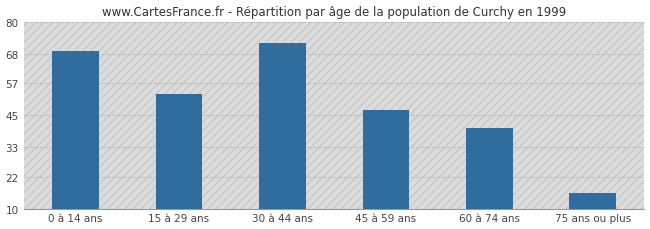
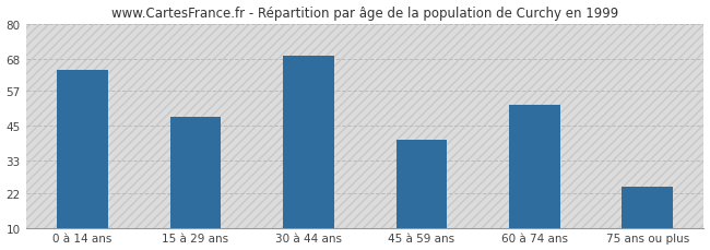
0 à 14 ans: 69 -> 64
15 à 29 ans: 53 -> 48
30 à 44 ans: 72 -> 69
45 à 59 ans: 47 -> 40
60 à 74 ans: 40 -> 52
75 ans ou plus: 16 -> 24
